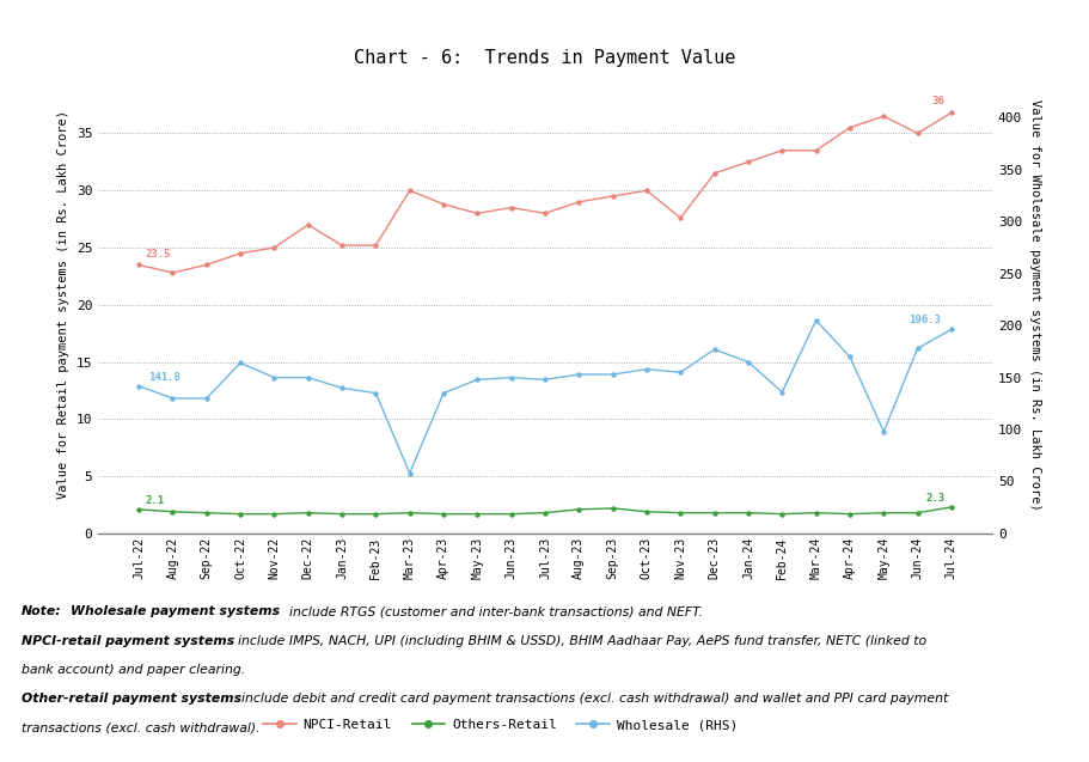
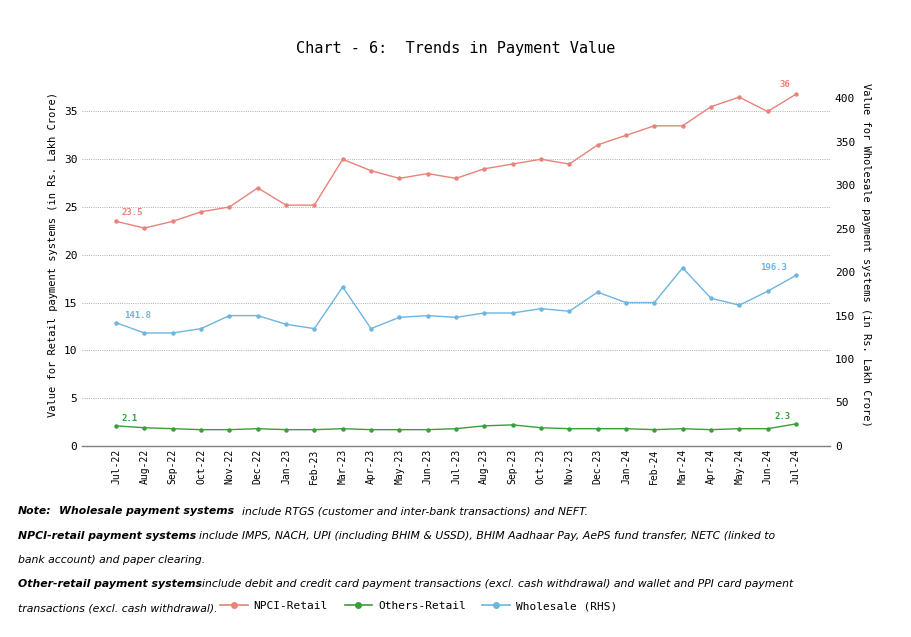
Wholesale (RHS)/Oct-22: 164 -> 135
Wholesale (RHS)/Mar-23: 58 -> 183
NPCI-Retail/Nov-23: 27.6 -> 29.5
Wholesale (RHS)/Feb-24: 136 -> 165
Wholesale (RHS)/May-24: 98 -> 162
